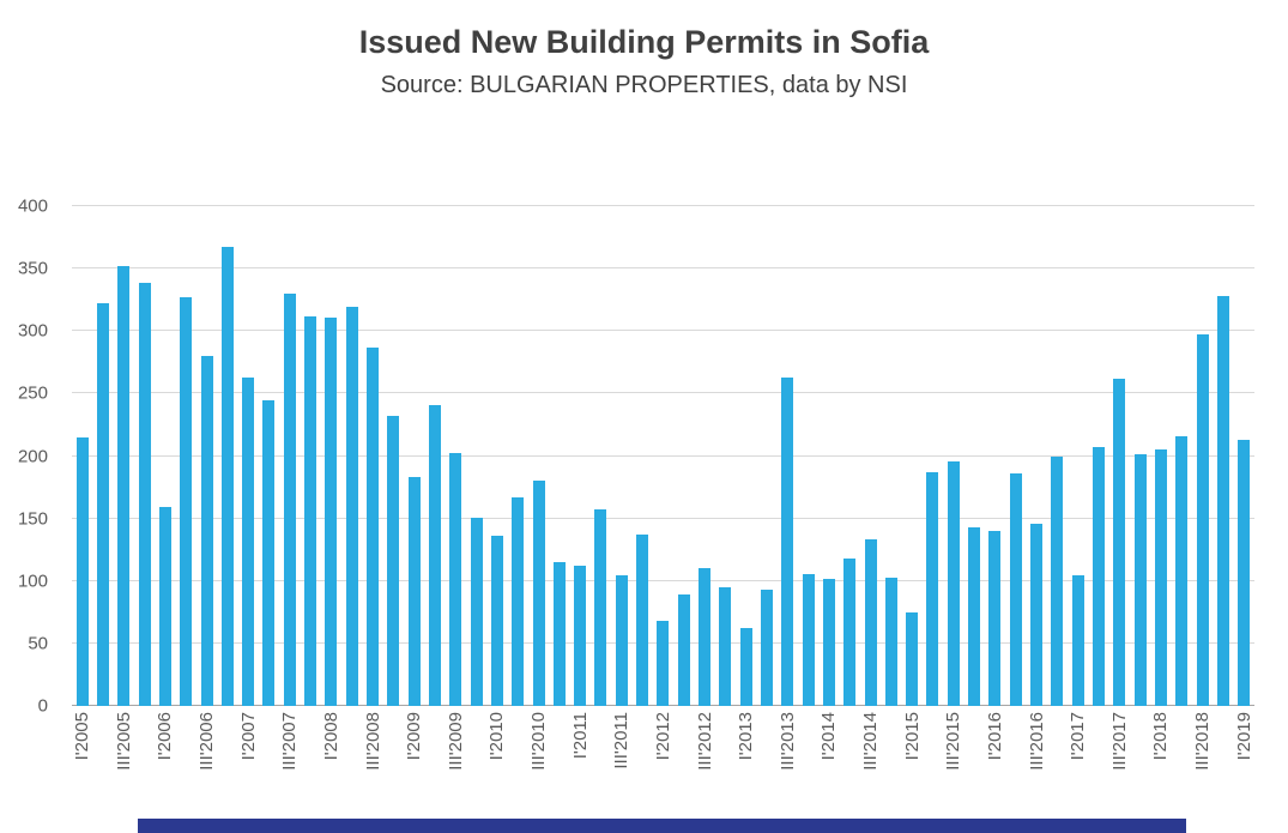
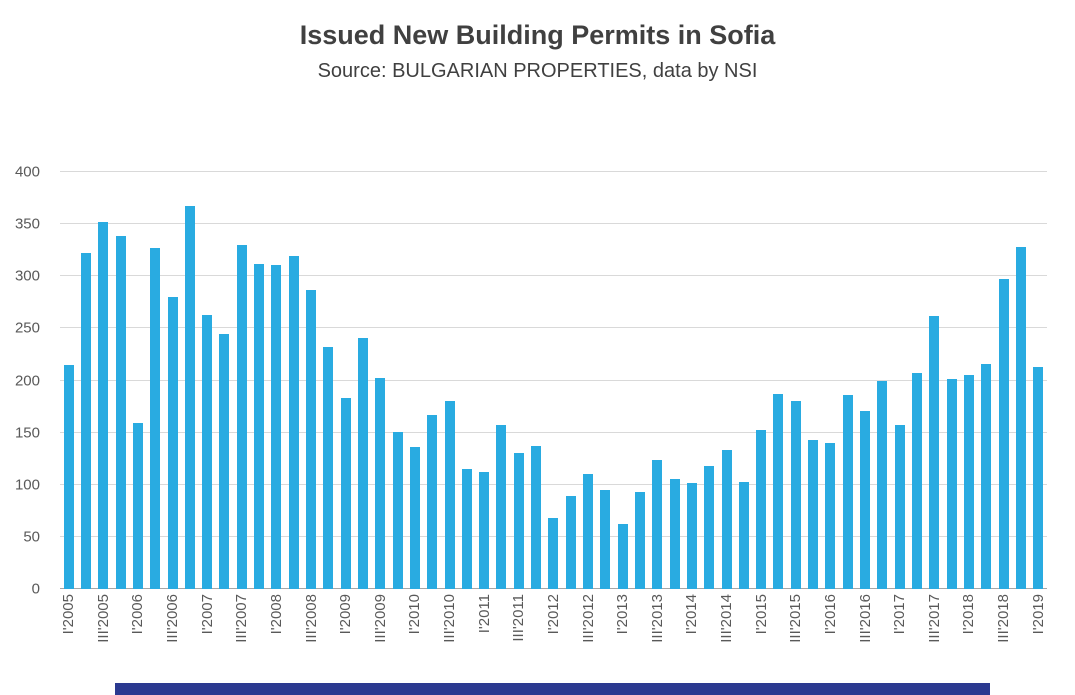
III'2011: 105 -> 130
III'2013: 263 -> 124
I'2015: 75 -> 153
III'2015: 196 -> 180
III'2016: 146 -> 171
I'2017: 105 -> 157
